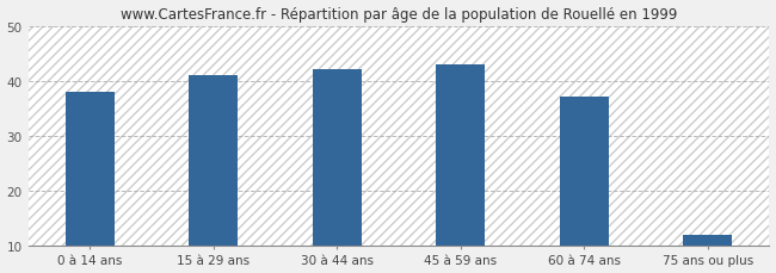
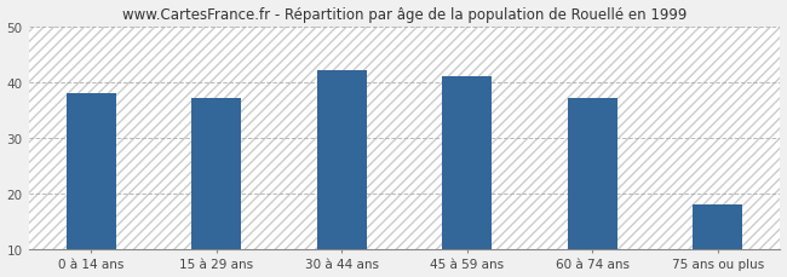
15 à 29 ans: 41 -> 37
45 à 59 ans: 43 -> 41
75 ans ou plus: 12 -> 18
